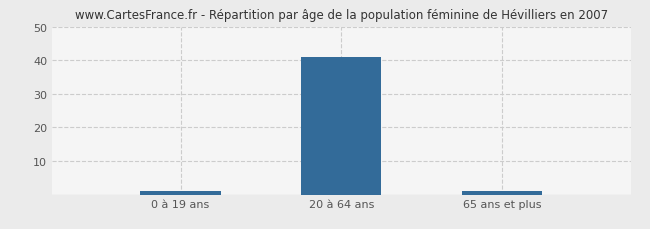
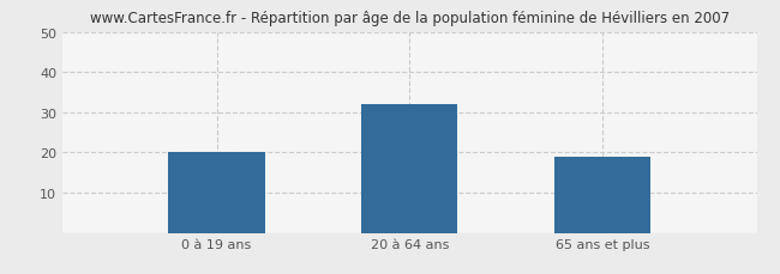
0 à 19 ans: 1 -> 20
20 à 64 ans: 41 -> 32
65 ans et plus: 1 -> 19
